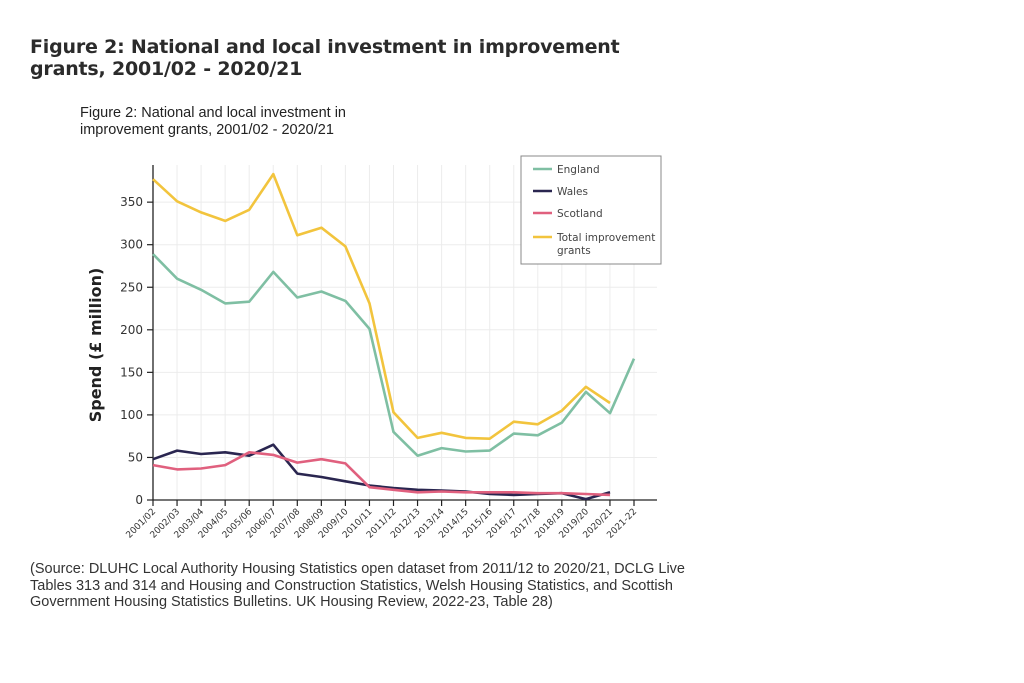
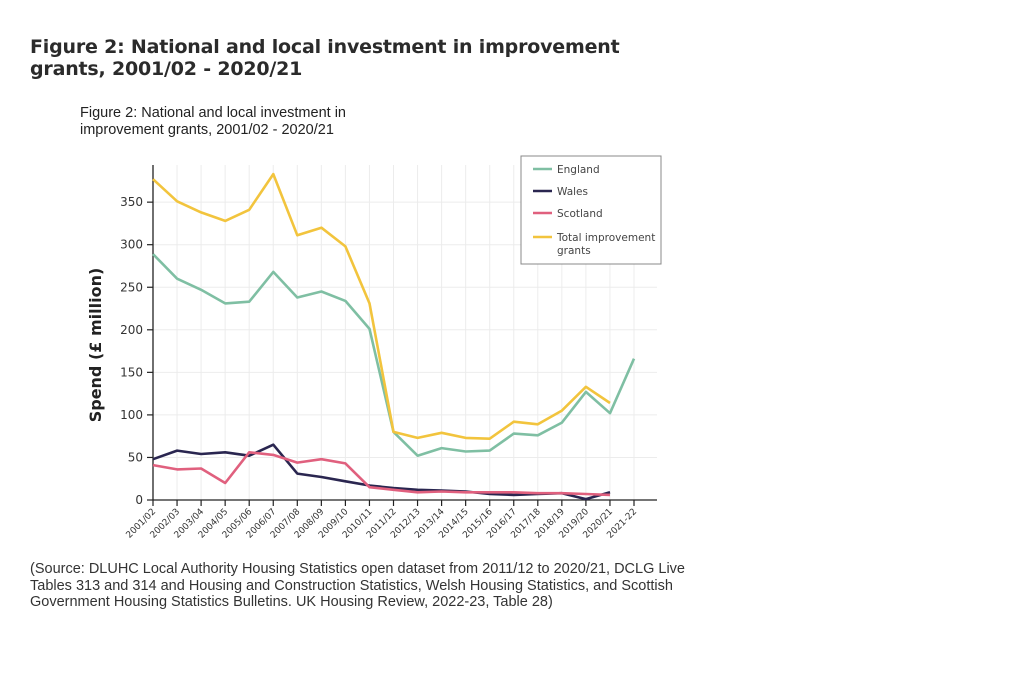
Scotland/2004/05: 40 -> 20
Total improvement grants/2011/12: 100 -> 80
